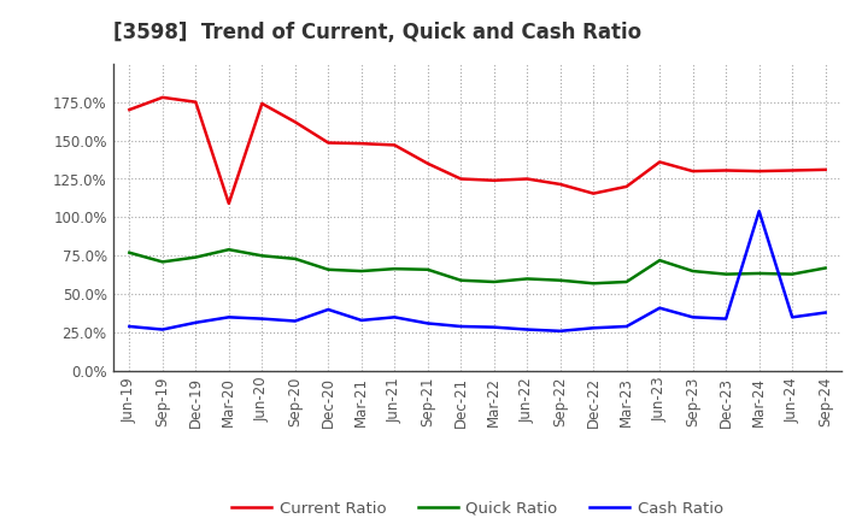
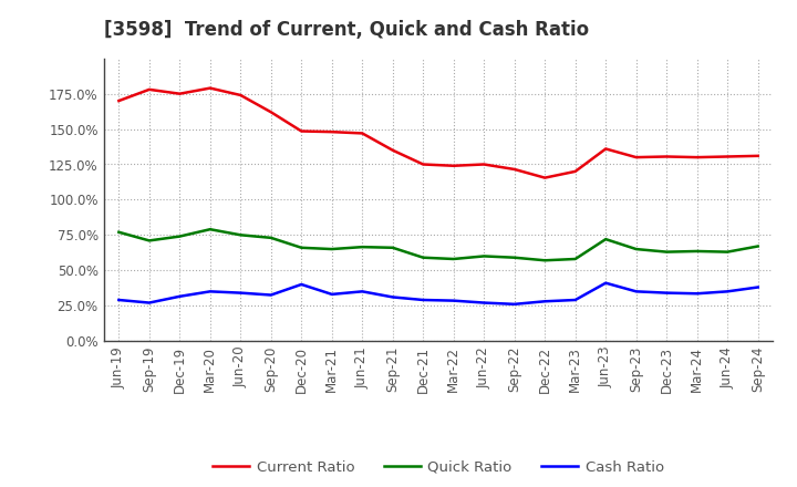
Current Ratio/Mar-20: 109% -> 179%
Cash Ratio/Mar-24: 104% -> 34%
